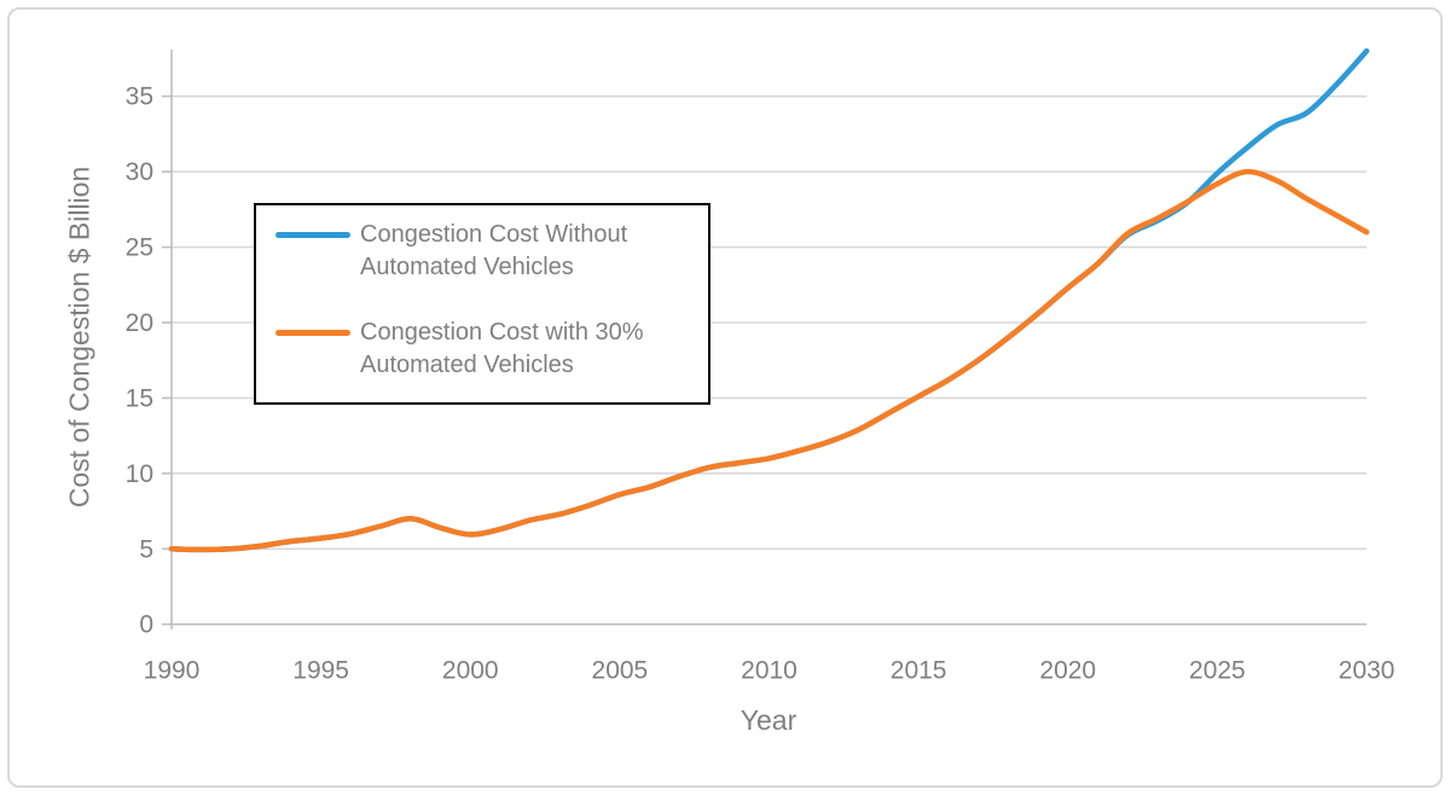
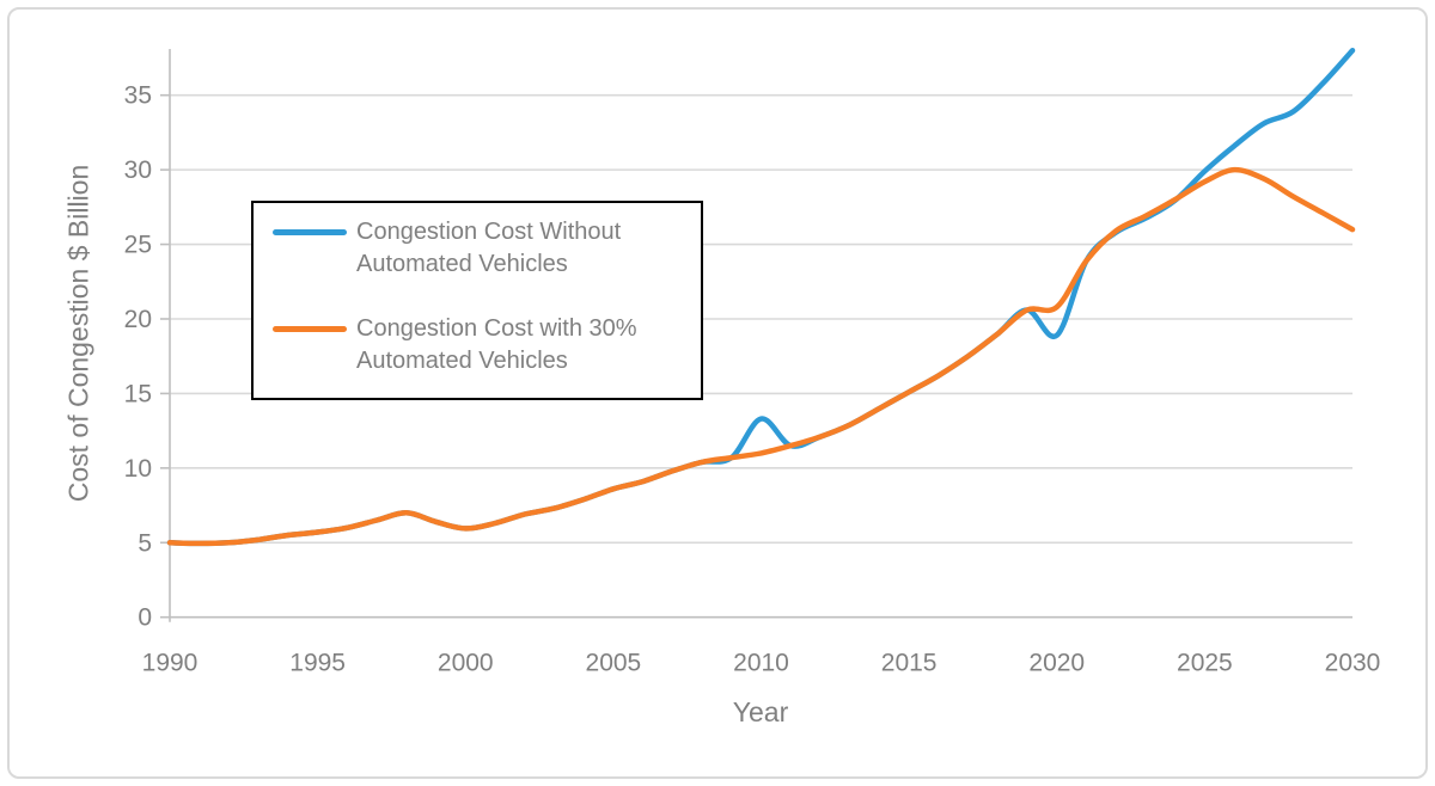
Congestion Cost Without Automated Vehicles/2010: 11.0 -> 13.3
Congestion Cost Without Automated Vehicles/2020: 22.3 -> 18.9
Congestion Cost with 30% Automated Vehicles/2020: 22.3 -> 20.8
